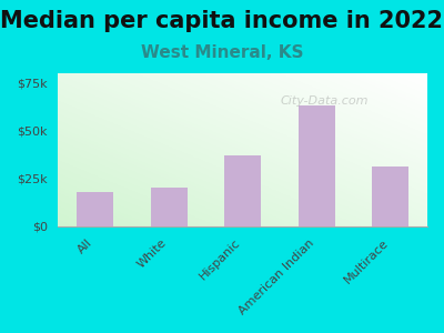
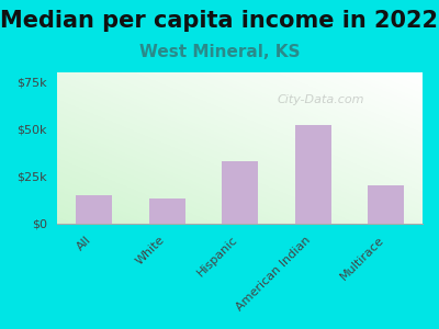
All: $18k -> $15k
White: $20k -> $13k
Hispanic: $37k -> $33k
American Indian: $63k -> $52k
Multirace: $31k -> $20k
